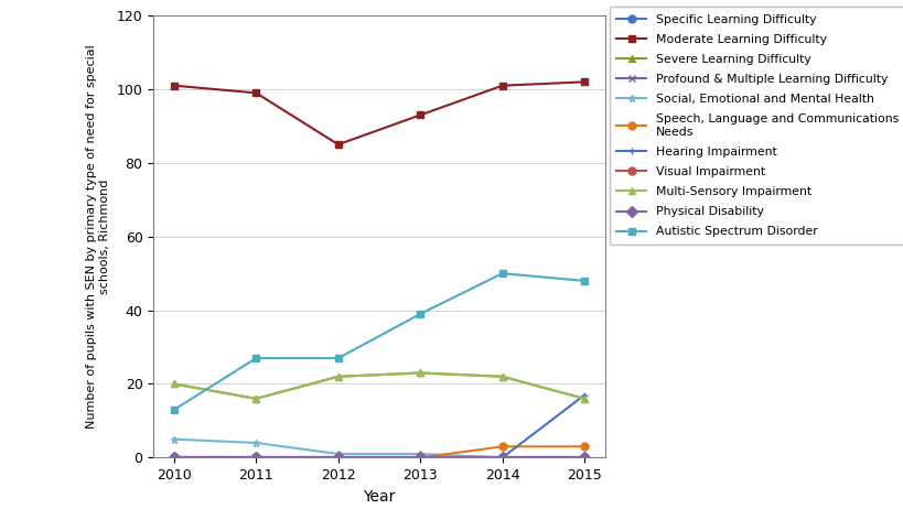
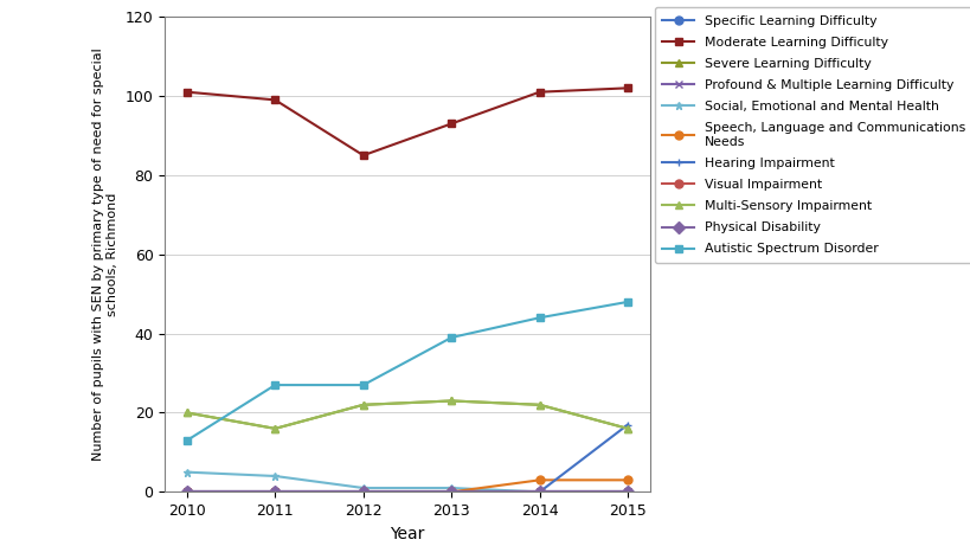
Autistic Spectrum Disorder/2014: 50 -> 44
